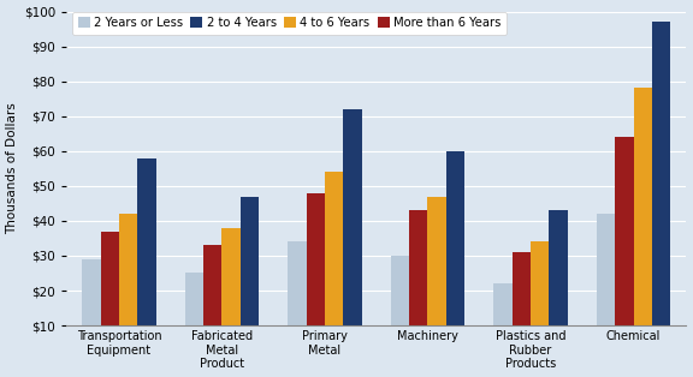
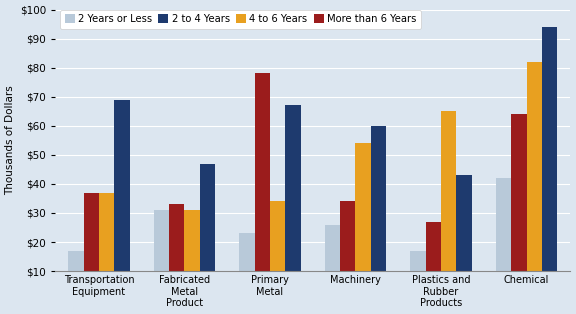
2 Years or Less/Transportation Equipment: $29 -> $17
4 to 6 Years/Transportation Equipment: $42 -> $37
2 to 4 Years/Transportation Equipment: $58 -> $69
2 Years or Less/Fabricated Metal Product: $25 -> $31
4 to 6 Years/Fabricated Metal Product: $38 -> $31
2 Years or Less/Primary Metal: $34 -> $23
More than 6 Years/Primary Metal: $48 -> $78
4 to 6 Years/Primary Metal: $54 -> $34
2 to 4 Years/Primary Metal: $72 -> $67
2 Years or Less/Machinery: $30 -> $26
More than 6 Years/Machinery: $43 -> $34
4 to 6 Years/Machinery: $47 -> $54
2 Years or Less/Plastics and Rubber Products: $22 -> $17
More than 6 Years/Plastics and Rubber Products: $31 -> $27
4 to 6 Years/Plastics and Rubber Products: $34 -> $65
4 to 6 Years/Chemical: $78 -> $82
2 to 4 Years/Chemical: $97 -> $94
